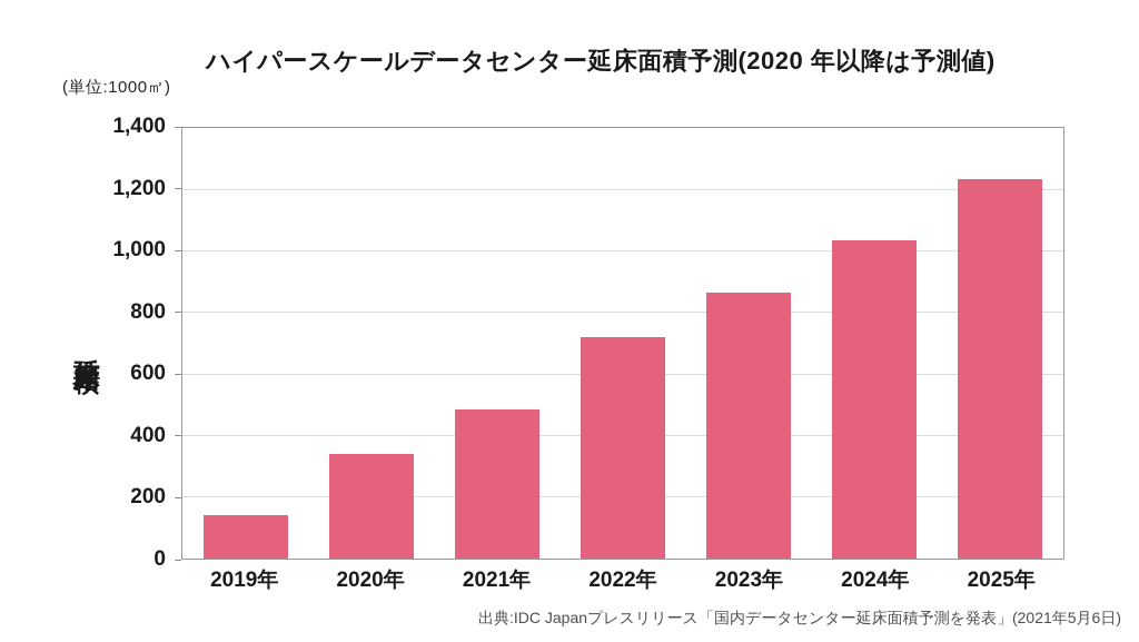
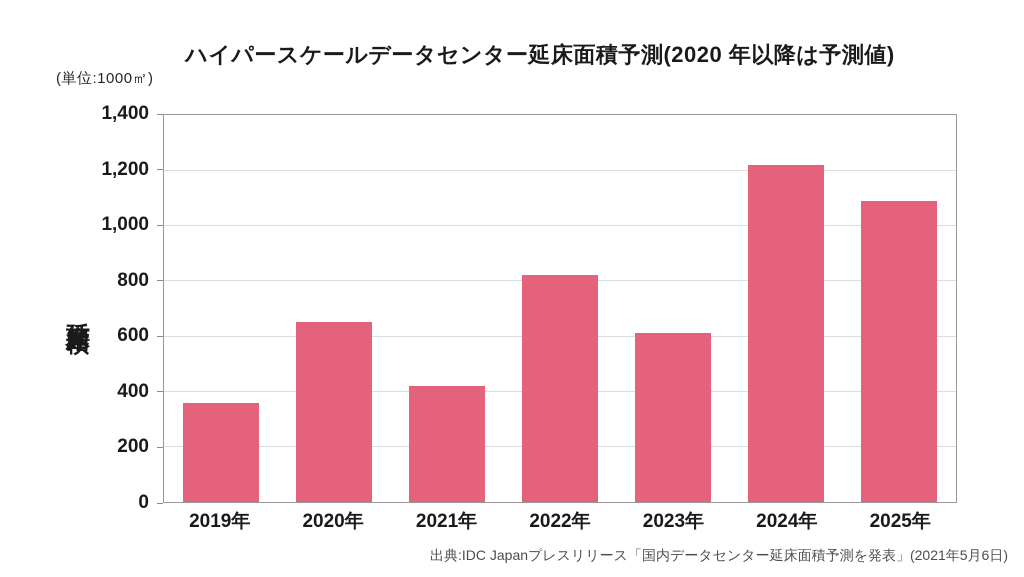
2019年: 140 -> 360
2020年: 340 -> 650
2021年: 480 -> 420
2022年: 720 -> 820
2023年: 860 -> 610
2024年: 1040 -> 1220
2025年: 1240 -> 1090
